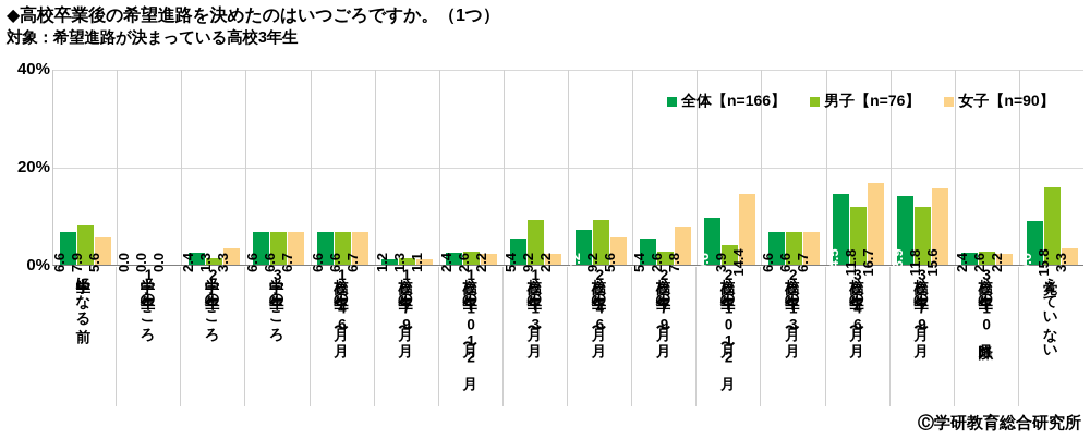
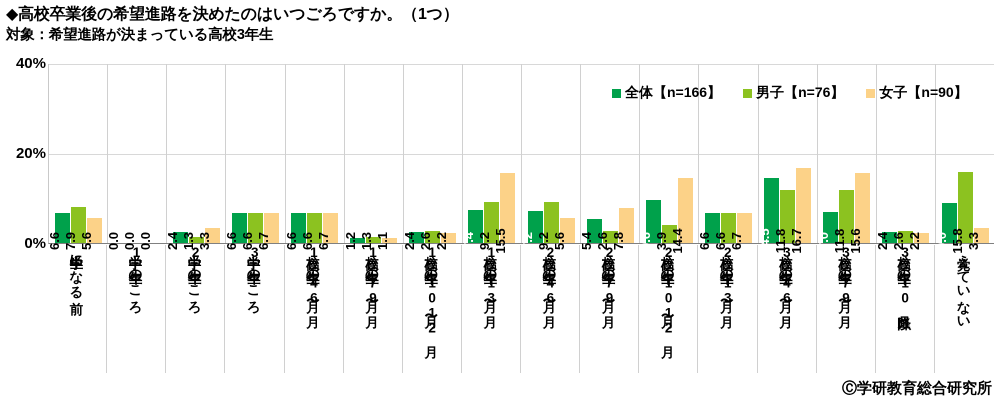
全体【n=166】/高校1年生の1月〜3月: 5.4 -> 7.4
女子【n=90】/高校1年生の1月〜3月: 2.2 -> 15.5
全体【n=166】/高校3年生の7月〜9月: 13.9 -> 7.0
